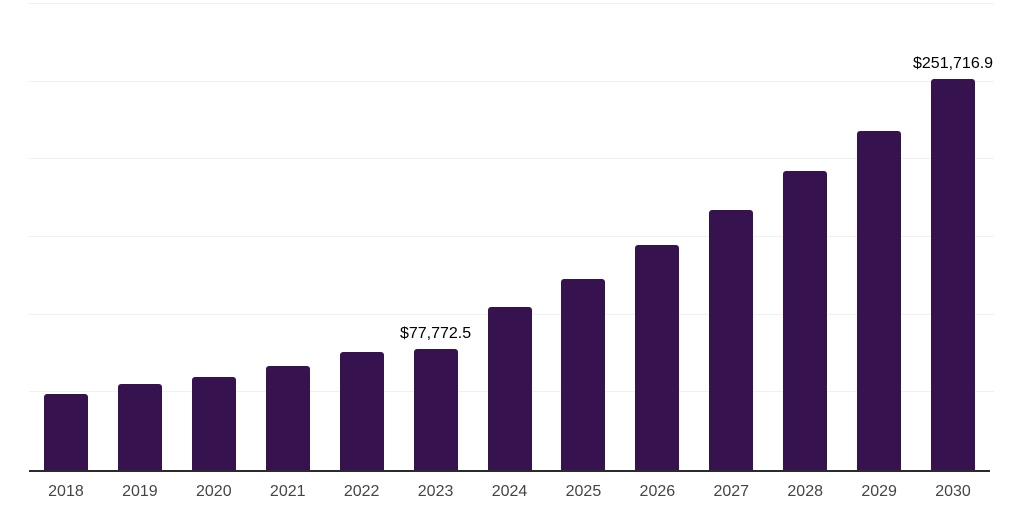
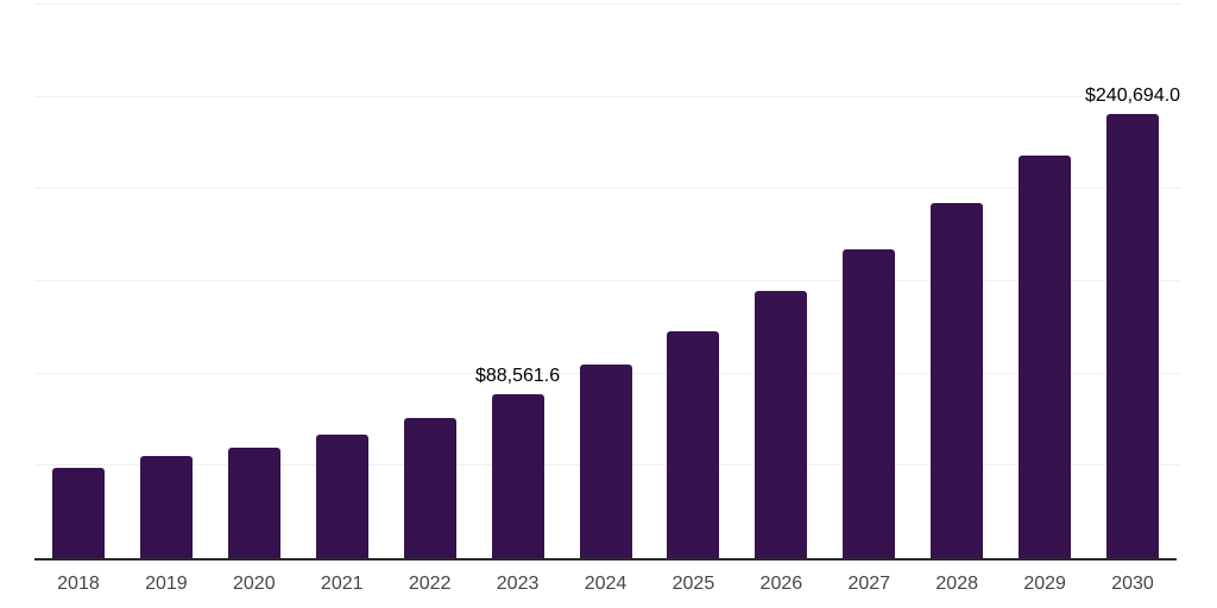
2023: $77,772.5 -> $88,561.6
2030: $251,716.9 -> $240,694.0
